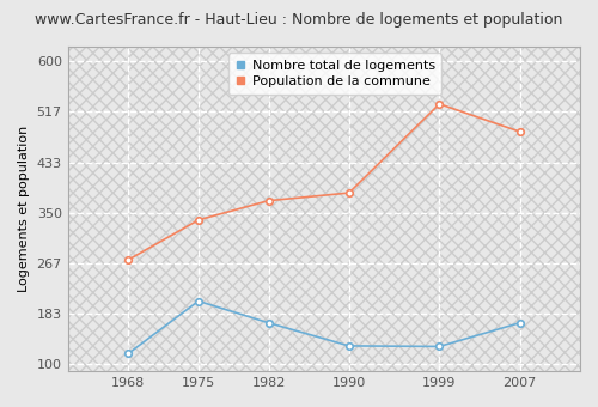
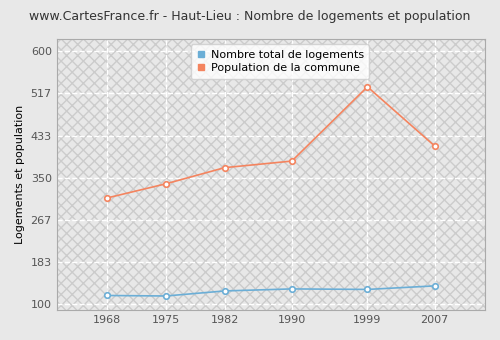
Population de la commune/1968: 272 -> 310
Nombre total de logements/1975: 204 -> 116
Nombre total de logements/1982: 168 -> 126
Nombre total de logements/2007: 168 -> 136
Population de la commune/2007: 484 -> 413
